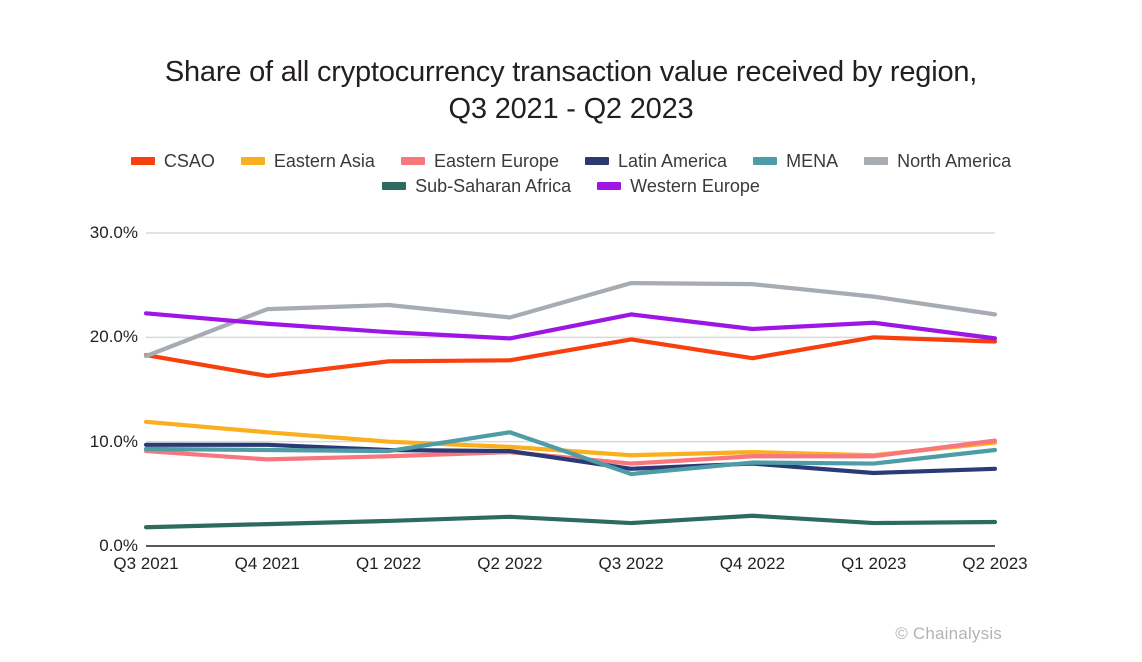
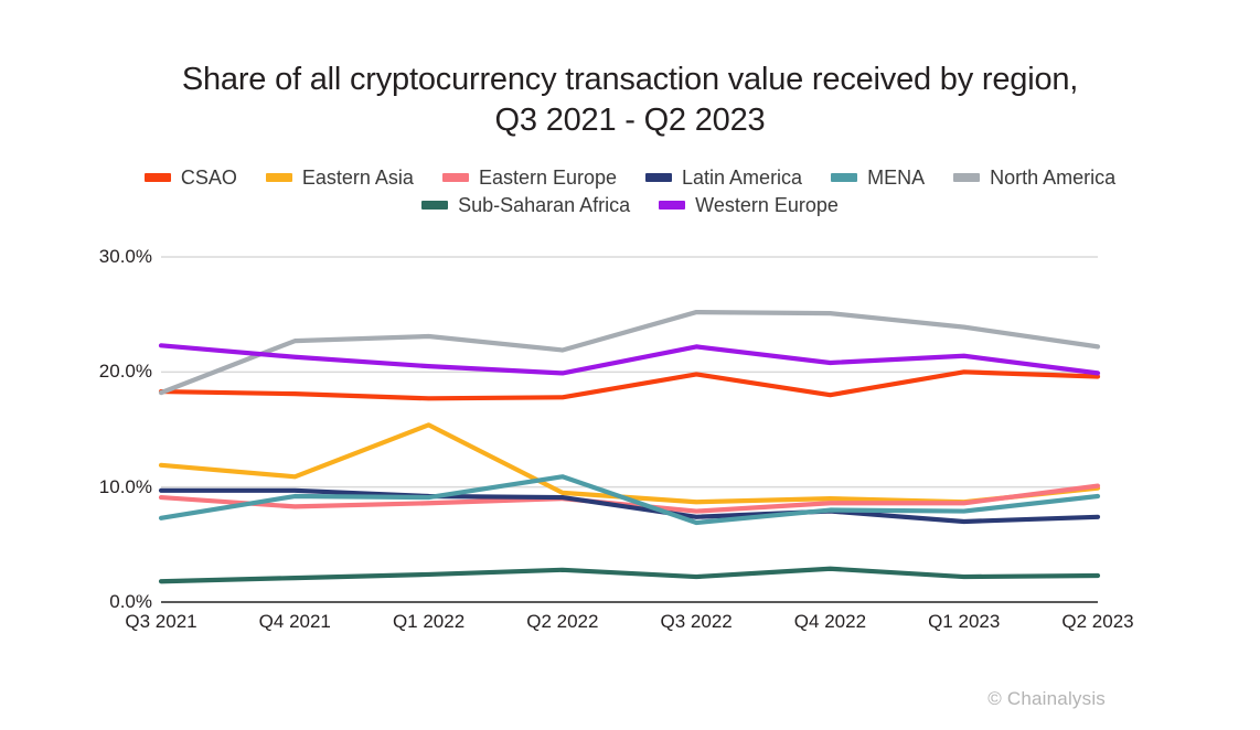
MENA/Q3 2021: 9.3% -> 7.3%
CSAO/Q4 2021: 16.3% -> 18.1%
Eastern Asia/Q1 2022: 10.0% -> 15.4%
